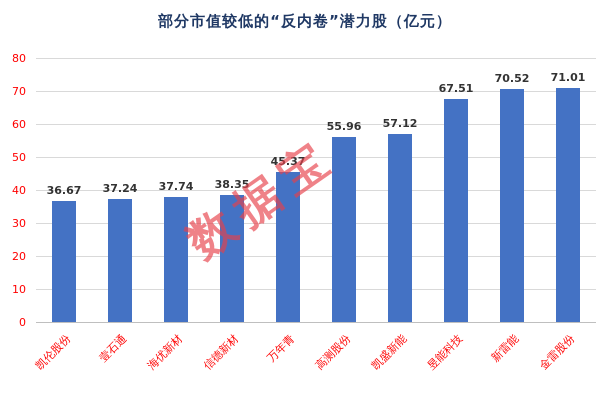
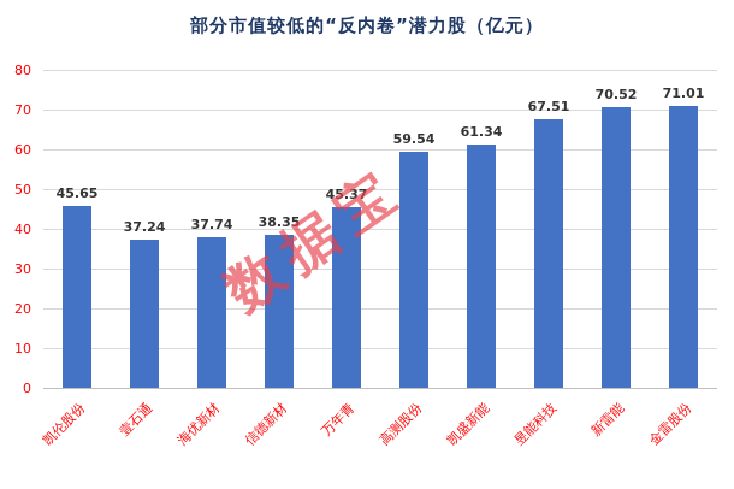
凯伦股份: 36.67 -> 45.65
高测股份: 55.96 -> 59.54
凯盛新能: 57.12 -> 61.34
